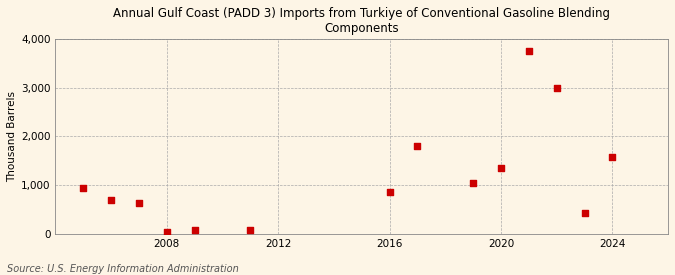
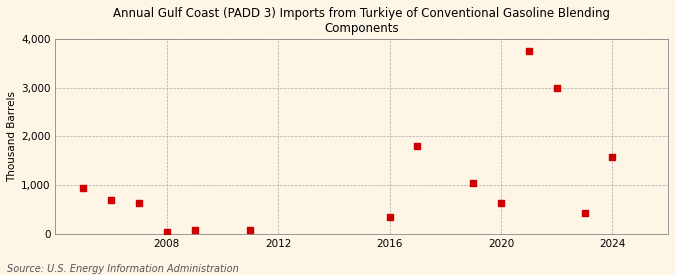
2016: 850 -> 350
2020: 1,350 -> 620
